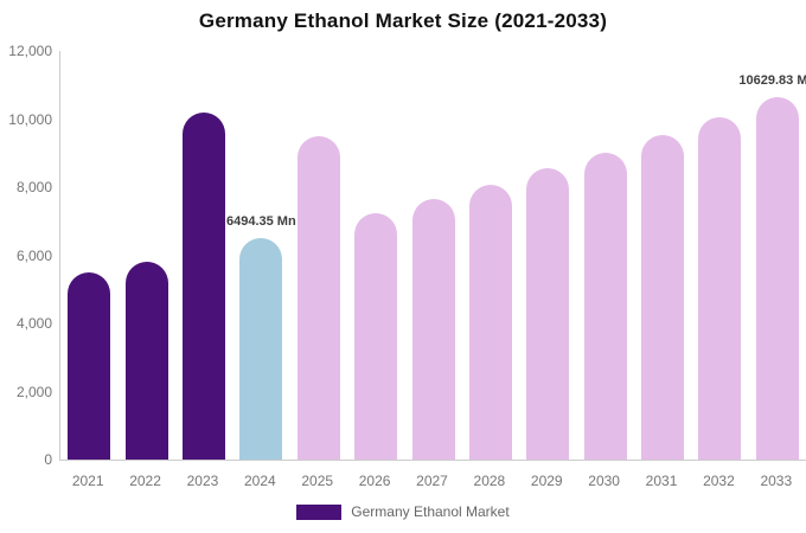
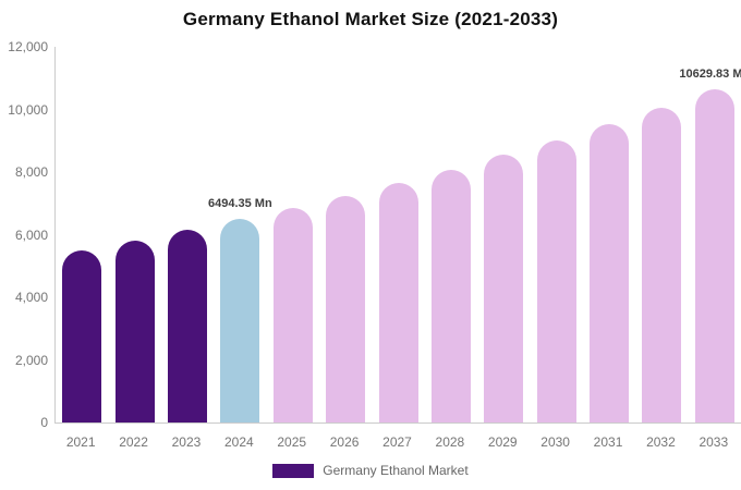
2023: 10200 -> 6100
2025: 9500 -> 6900
